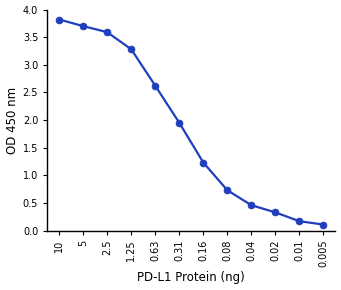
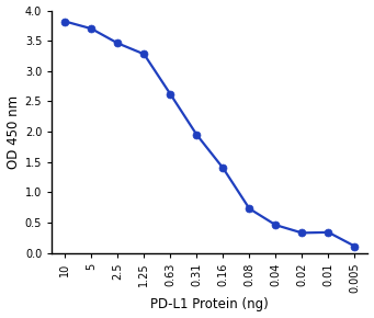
2.5: 3.59 -> 3.46
0.16: 1.23 -> 1.40
0.01: 0.17 -> 0.34
